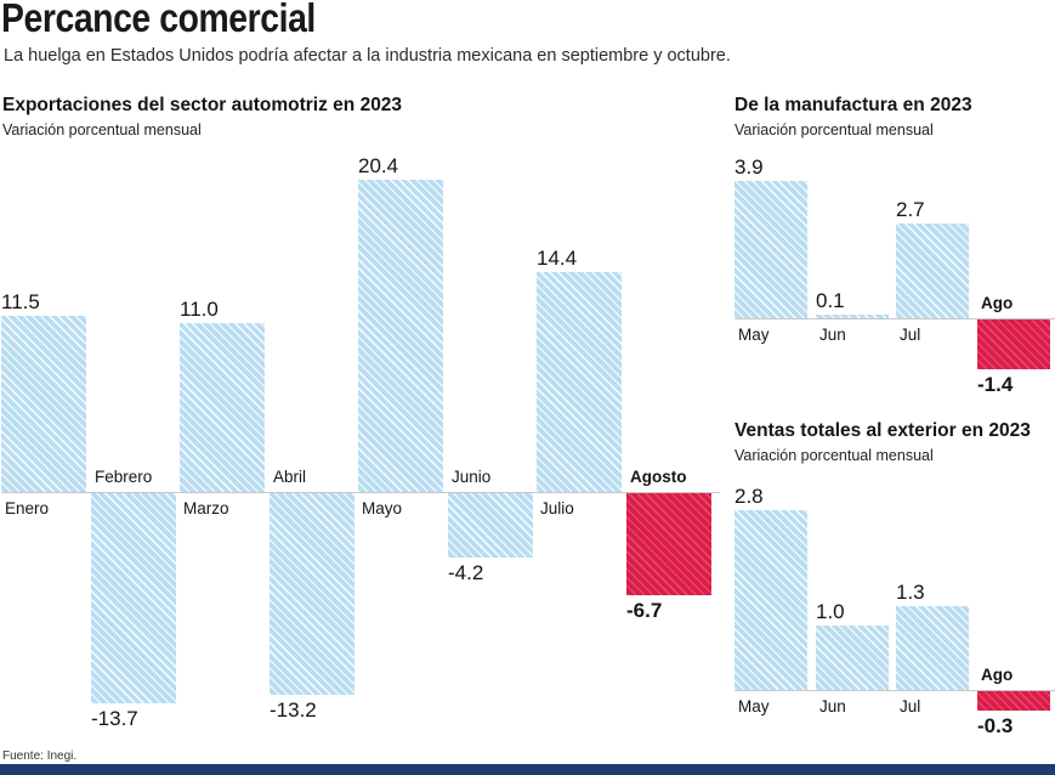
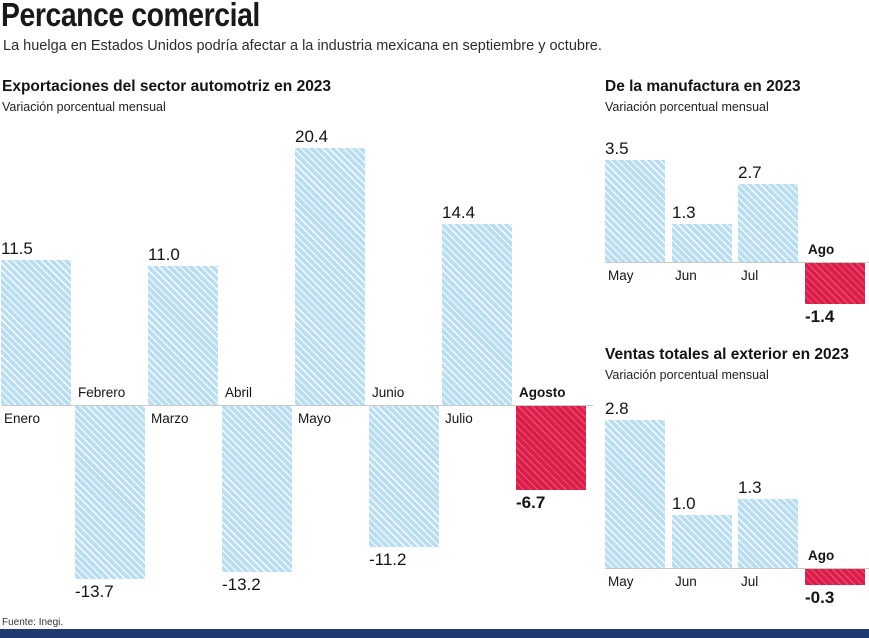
Exportaciones del sector automotriz en 2023/Junio: -4.2 -> -11.2
De la manufactura en 2023/May: 3.9 -> 3.5
De la manufactura en 2023/Jun: 0.1 -> 1.3
